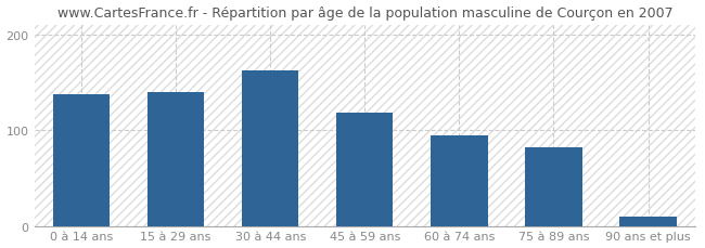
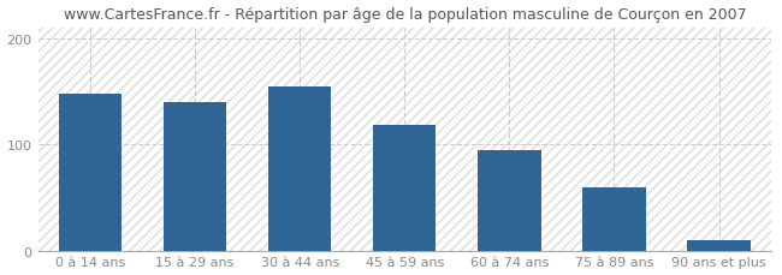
0 à 14 ans: 138 -> 148
30 à 44 ans: 162 -> 155
75 à 89 ans: 82 -> 60
